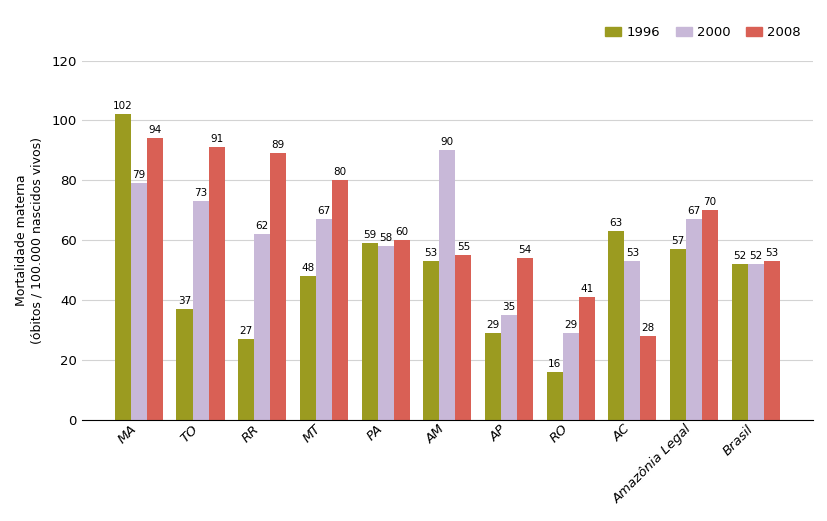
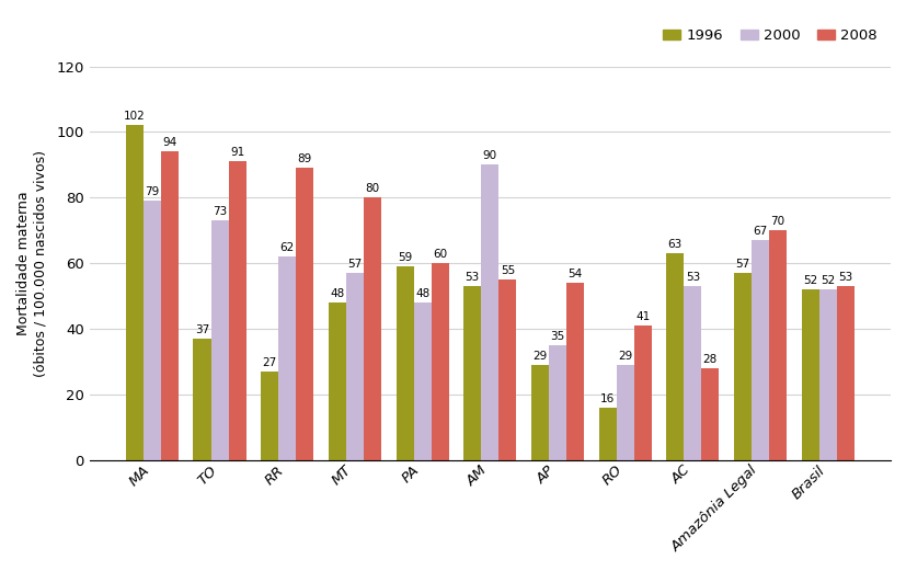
2000/MT: 67 -> 57
2000/PA: 58 -> 48
